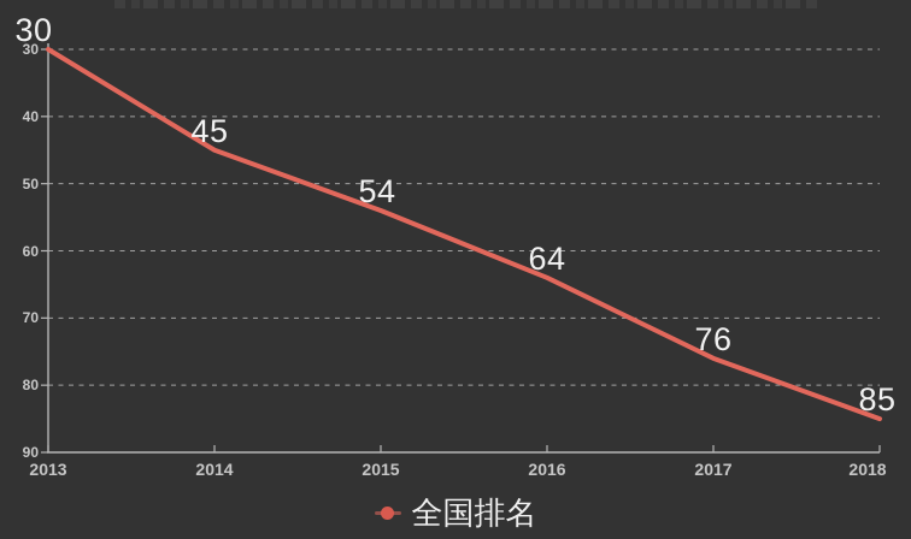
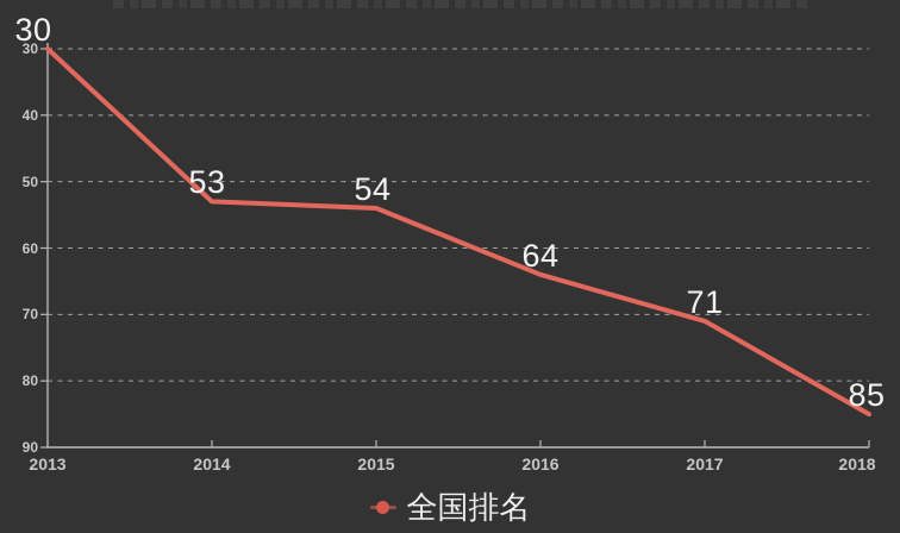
2014: 45 -> 53
2017: 76 -> 71
